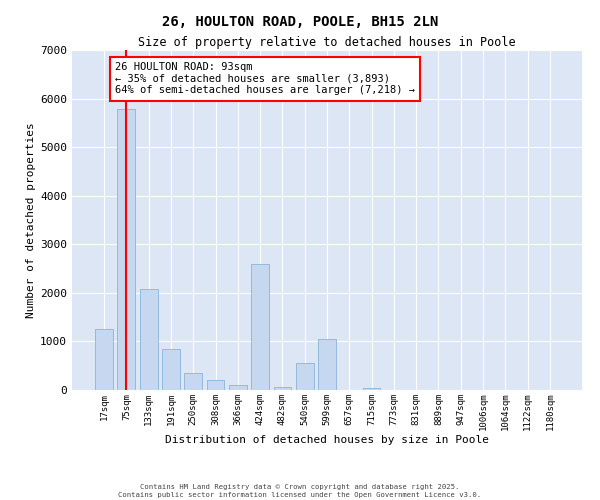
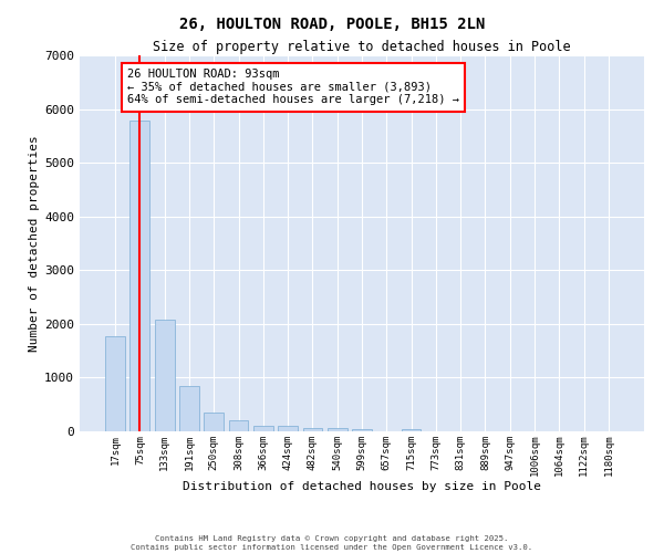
17sqm: 1250 -> 1780
424sqm: 2600 -> 100
540sqm: 550 -> 60
599sqm: 1050 -> 50
